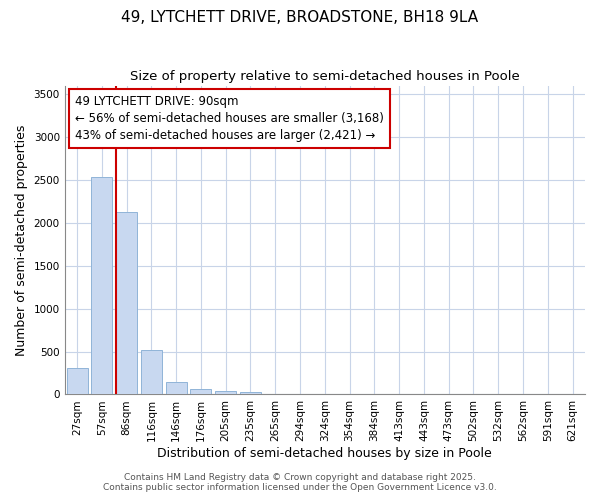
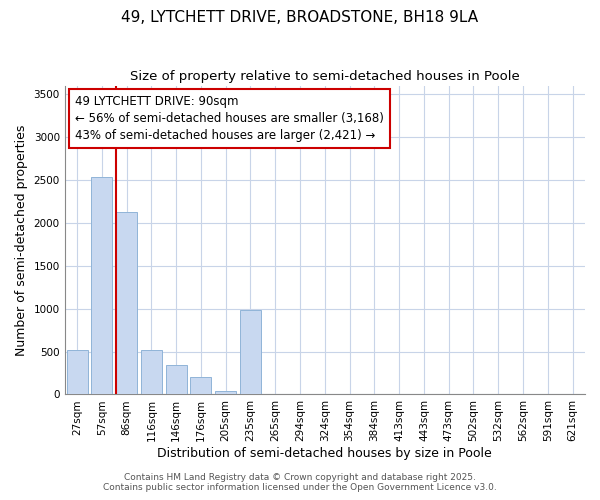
27sqm: 310 -> 520
146sqm: 150 -> 340
176sqm: 60 -> 200
235sqm: 20 -> 980
